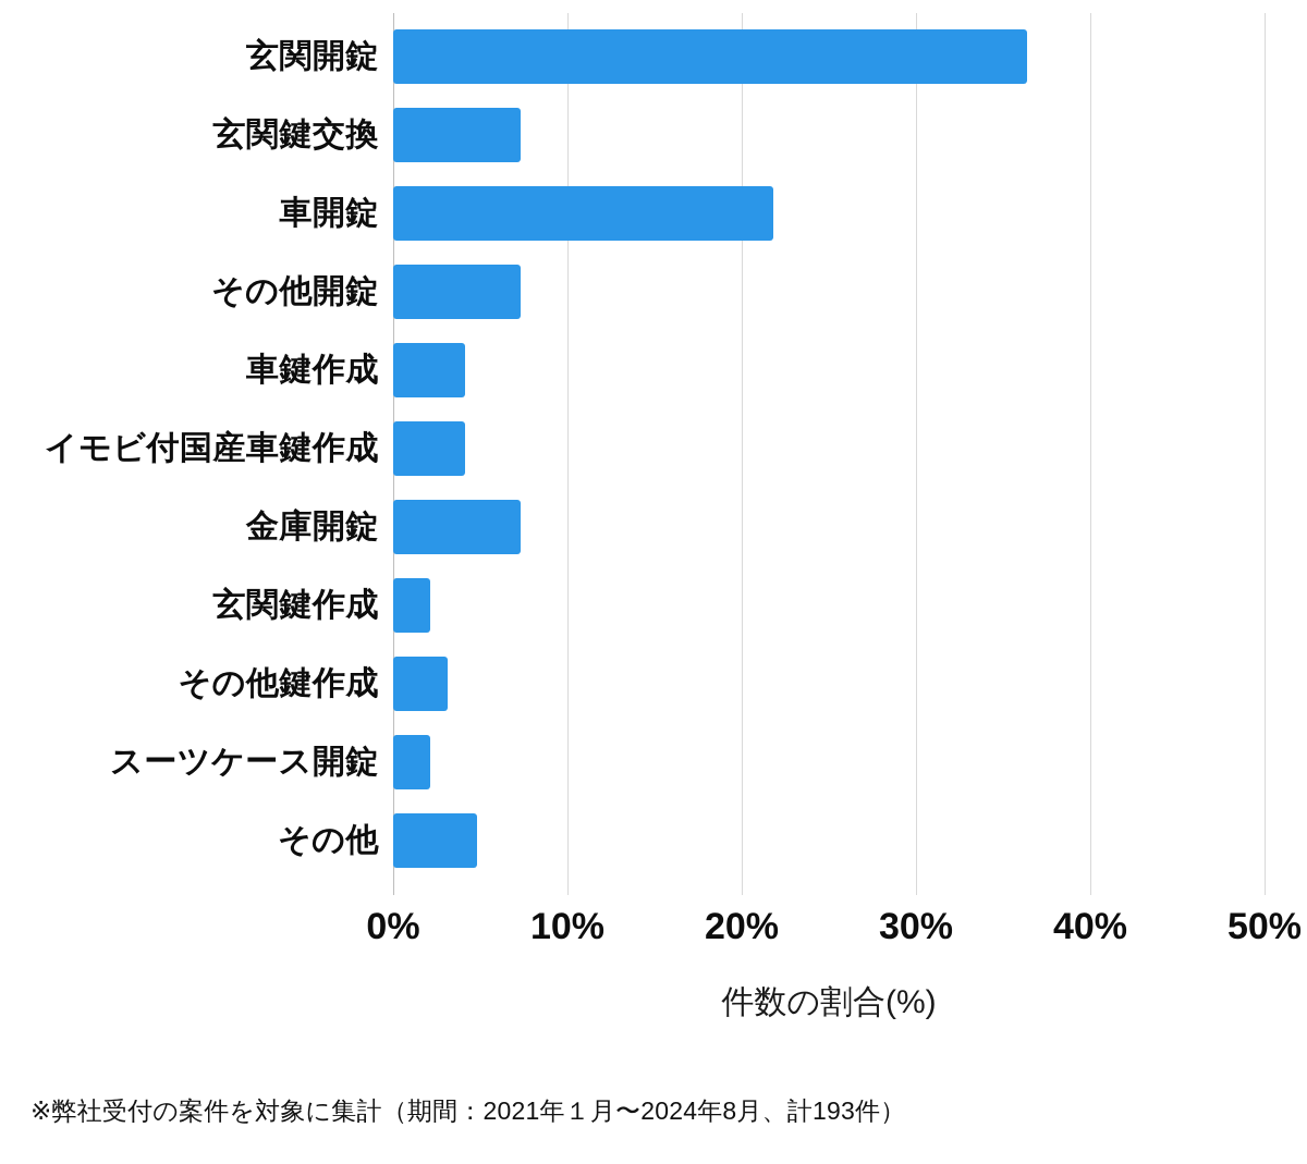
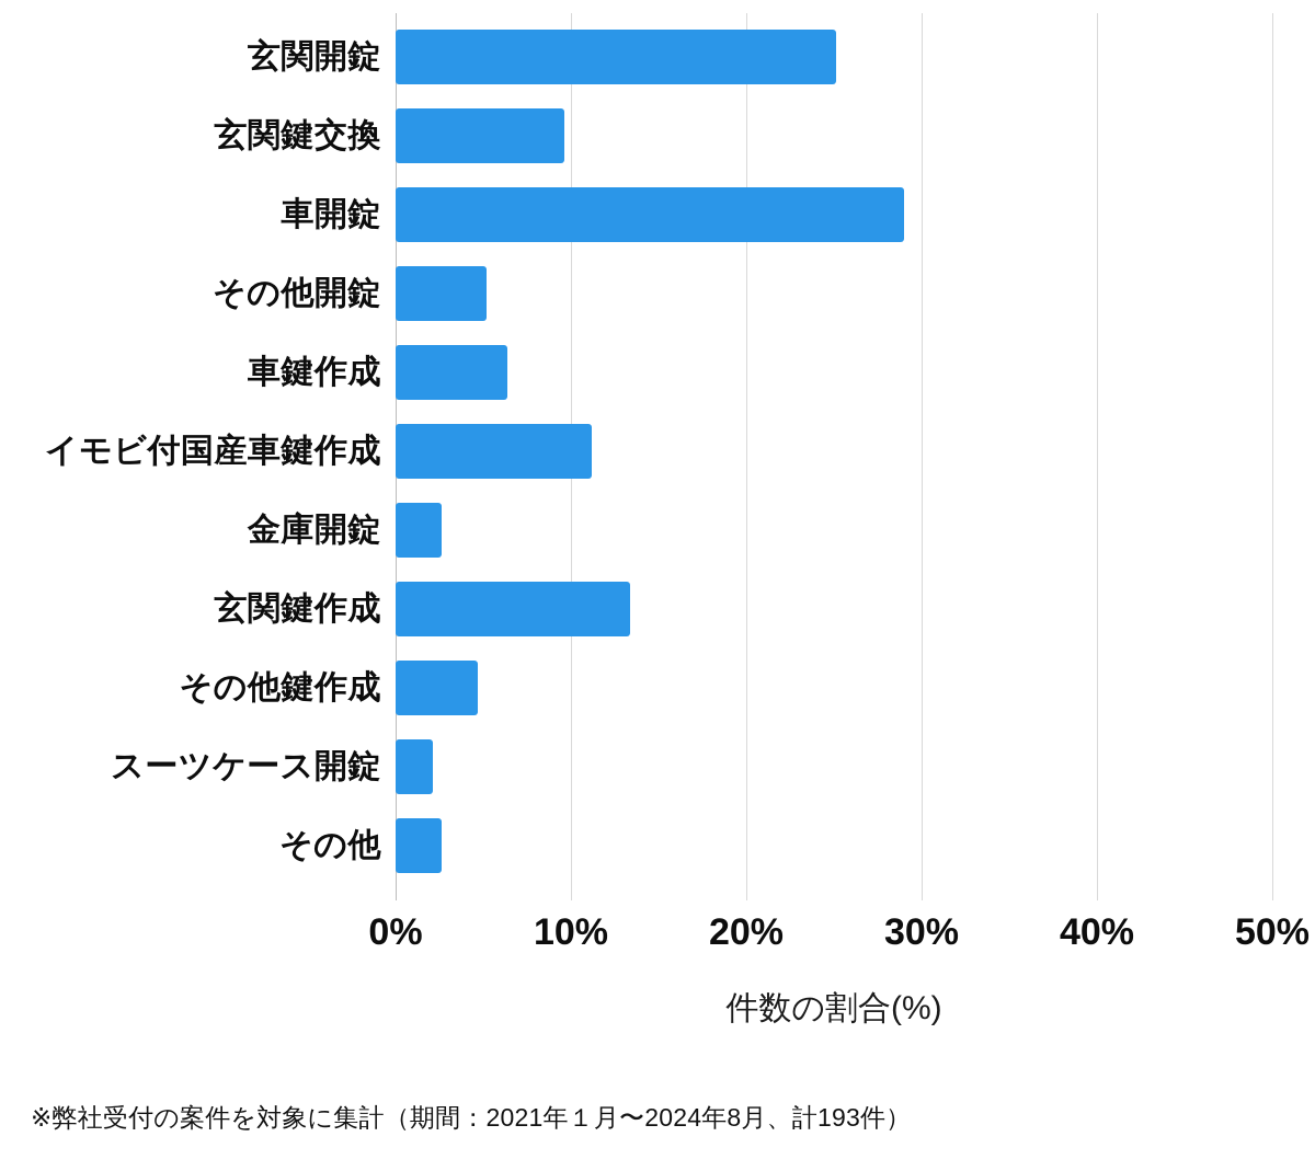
玄関開錠: 36.4% -> 25.1%
玄関鍵交換: 7.3% -> 9.6%
車開錠: 21.8% -> 29.0%
その他開錠: 7.3% -> 5.2%
車鍵作成: 4.1% -> 6.4%
イモビ付国産車鍵作成: 4.1% -> 11.2%
金庫開錠: 7.3% -> 2.6%
玄関鍵作成: 2.1% -> 13.4%
その他鍵作成: 3.1% -> 4.7%
その他: 4.8% -> 2.6%
